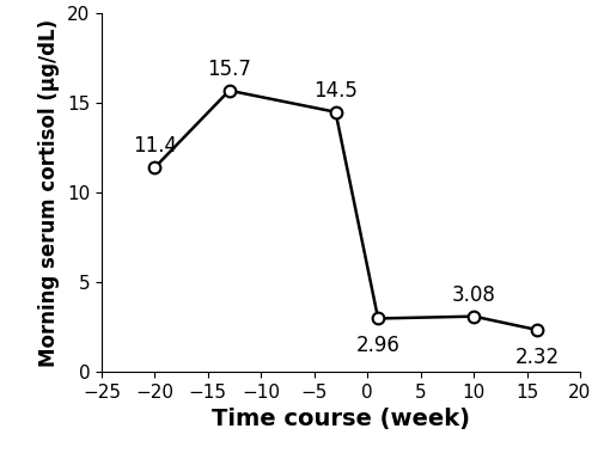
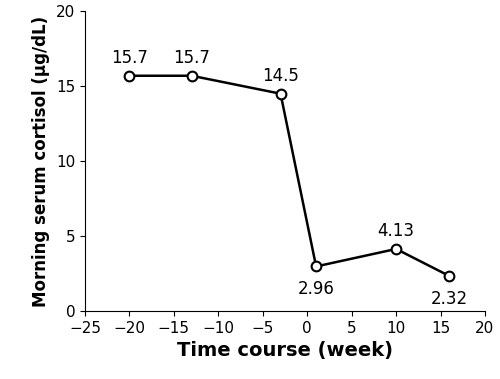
−20: 11.4 -> 15.7
10: 3.08 -> 4.13
